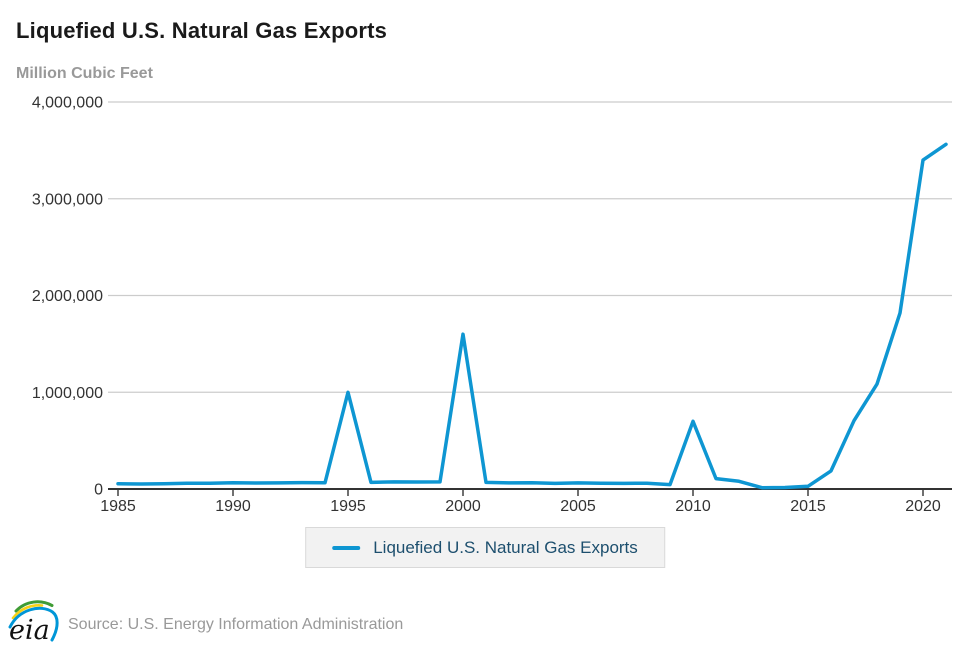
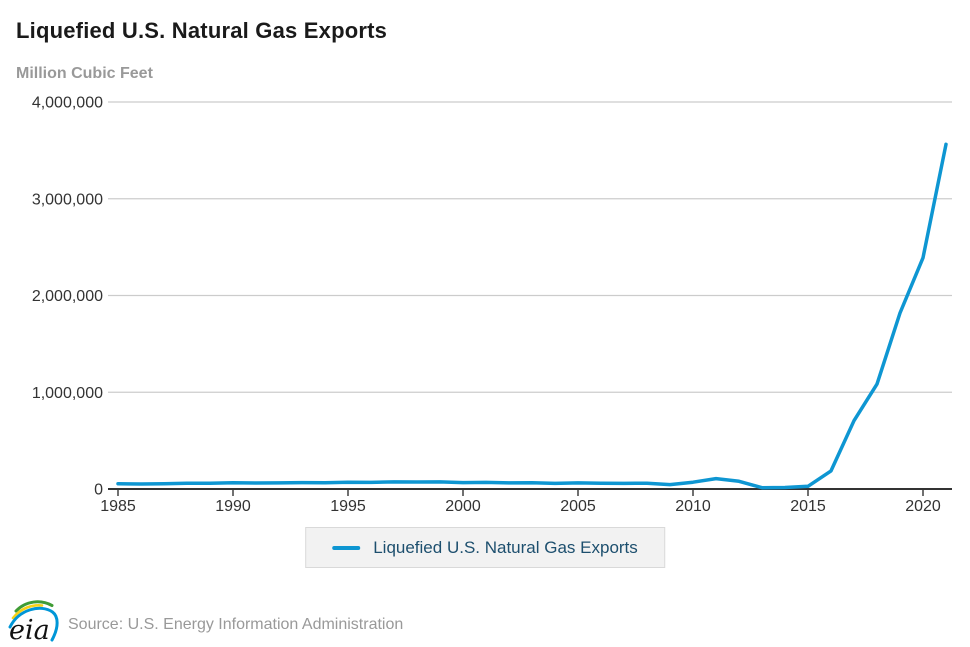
1995: 1000000 -> 100000
2000: 1600000 -> 100000
2010: 700000 -> 100000
2020: 3400000 -> 2400000
